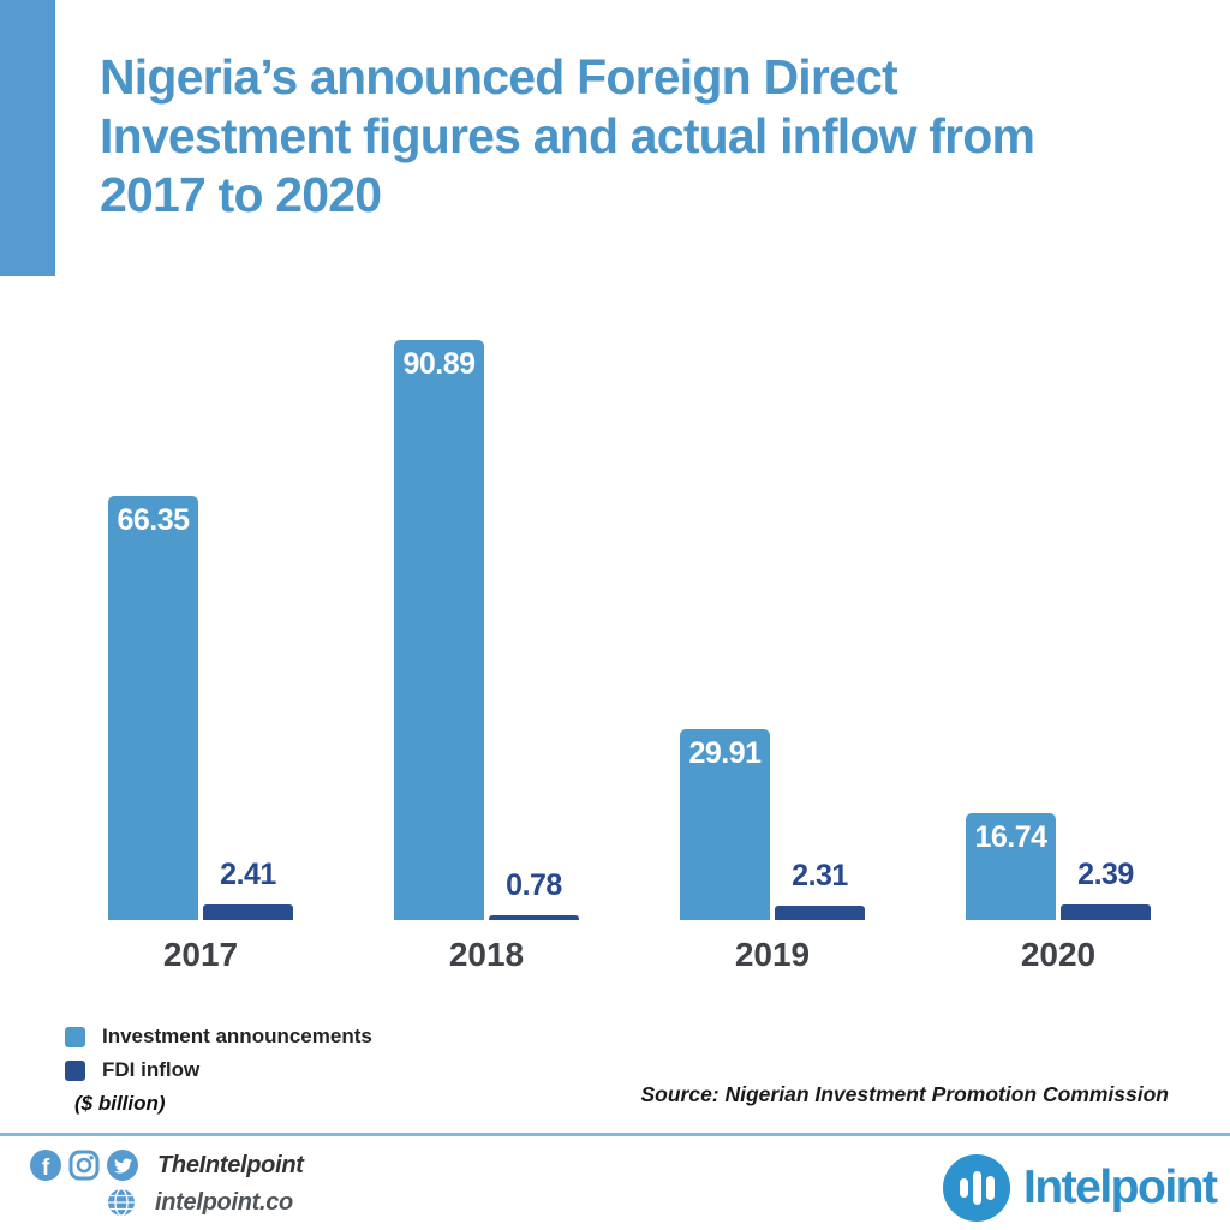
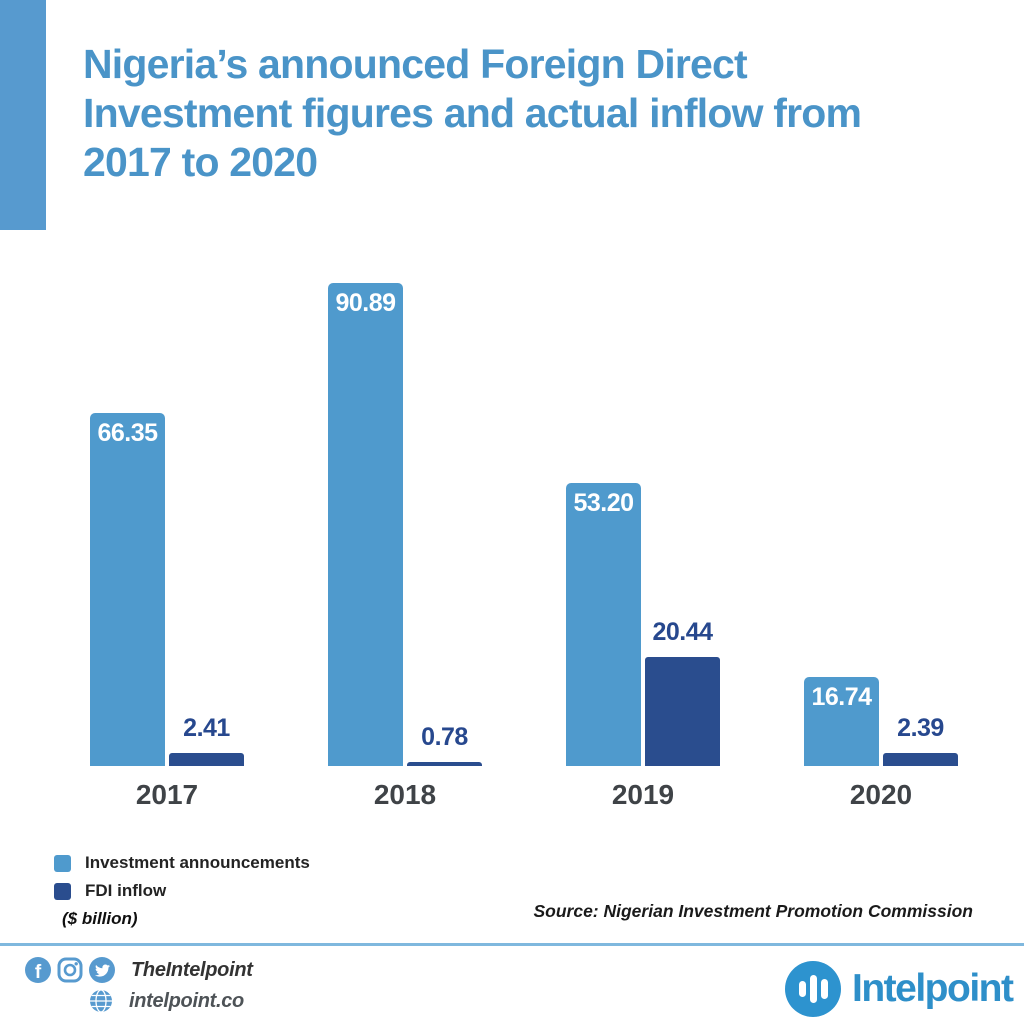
Investment announcements/2019: 29.91 -> 53.20
FDI inflow/2019: 2.31 -> 20.44
